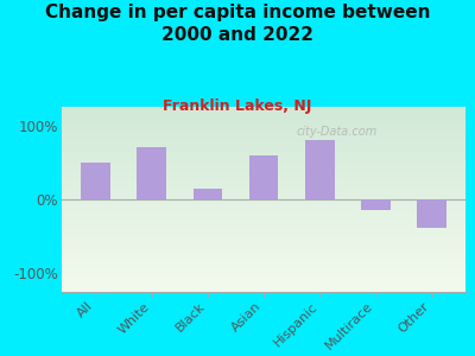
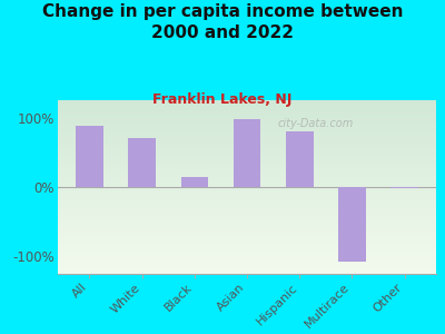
All: 50% -> 88%
Asian: 60% -> 98%
Multirace: -15% -> -108%
Other: -38% -> -2%
